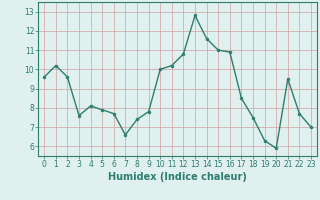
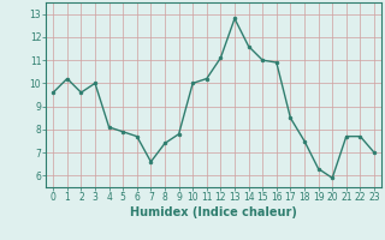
3: 7.6 -> 10.0
12: 10.8 -> 11.1
21: 9.5 -> 7.7
